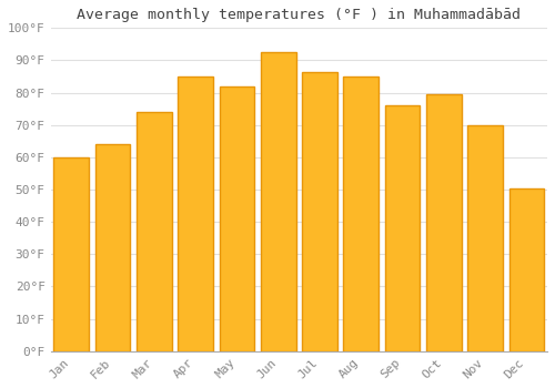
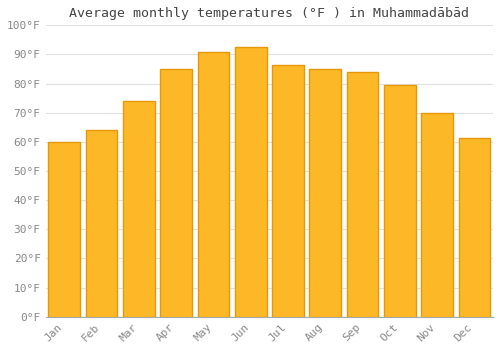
May: 82.0°F -> 91.0°F
Sep: 76.0°F -> 84.0°F
Dec: 50.5°F -> 61.5°F
